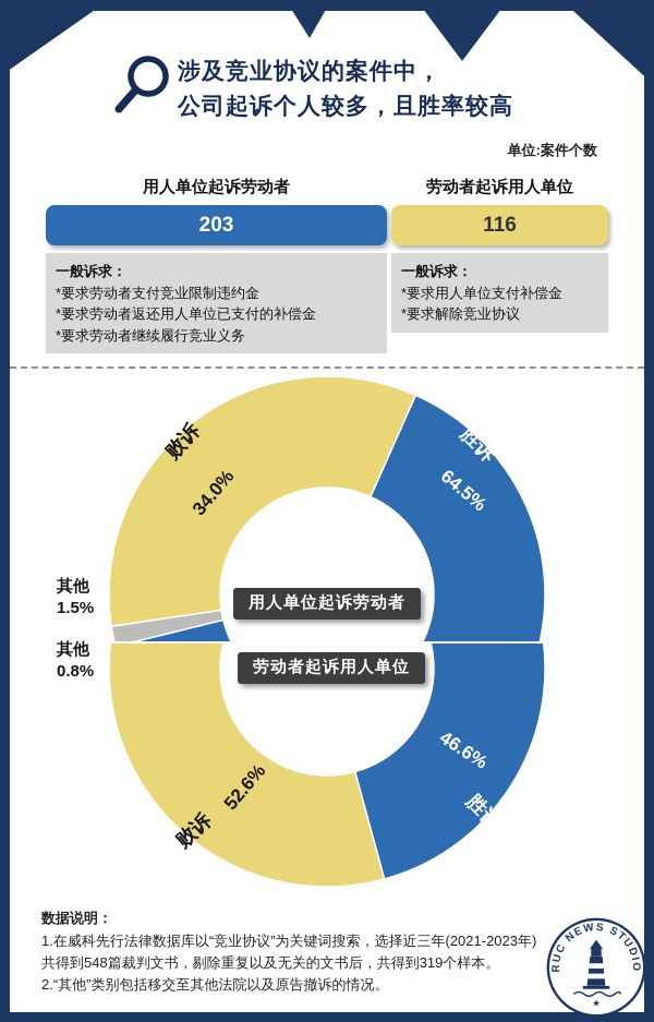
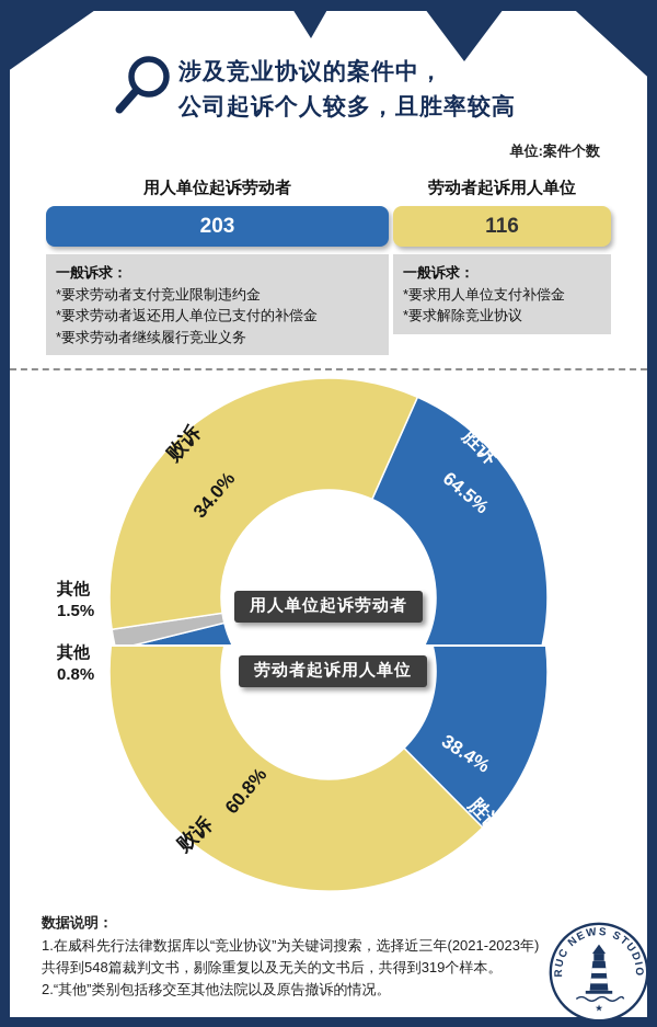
劳动者起诉用人单位/胜诉: 46.6% -> 38.4%
劳动者起诉用人单位/败诉: 52.6% -> 60.8%
